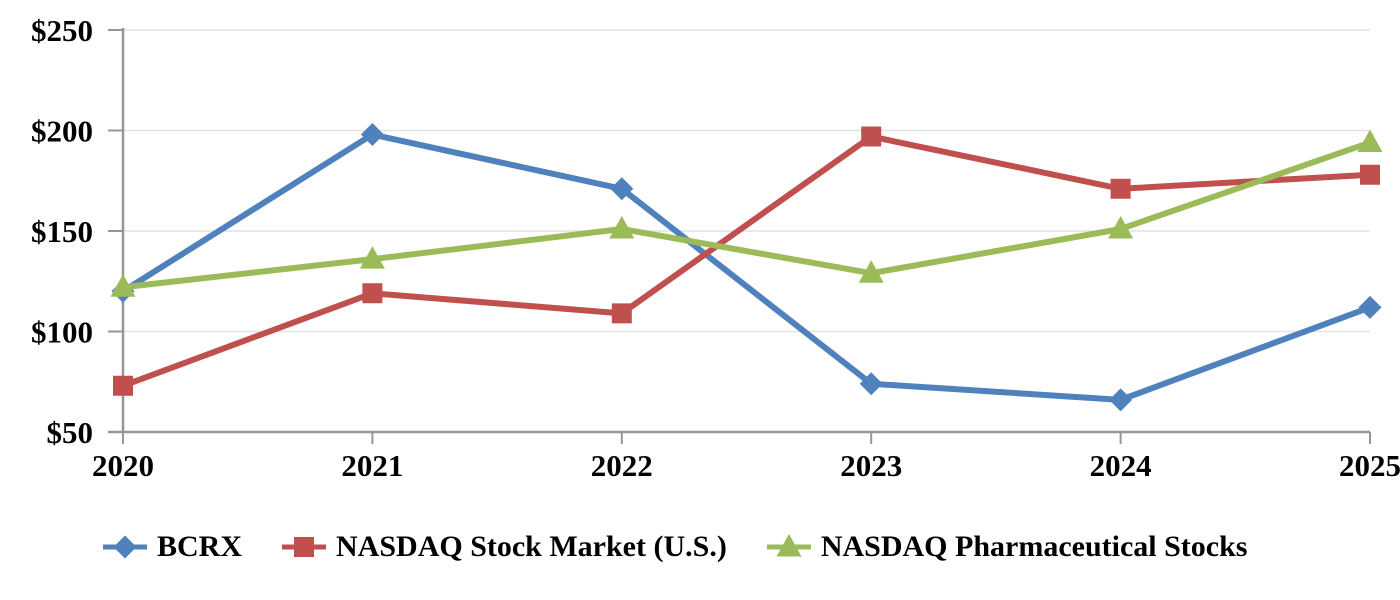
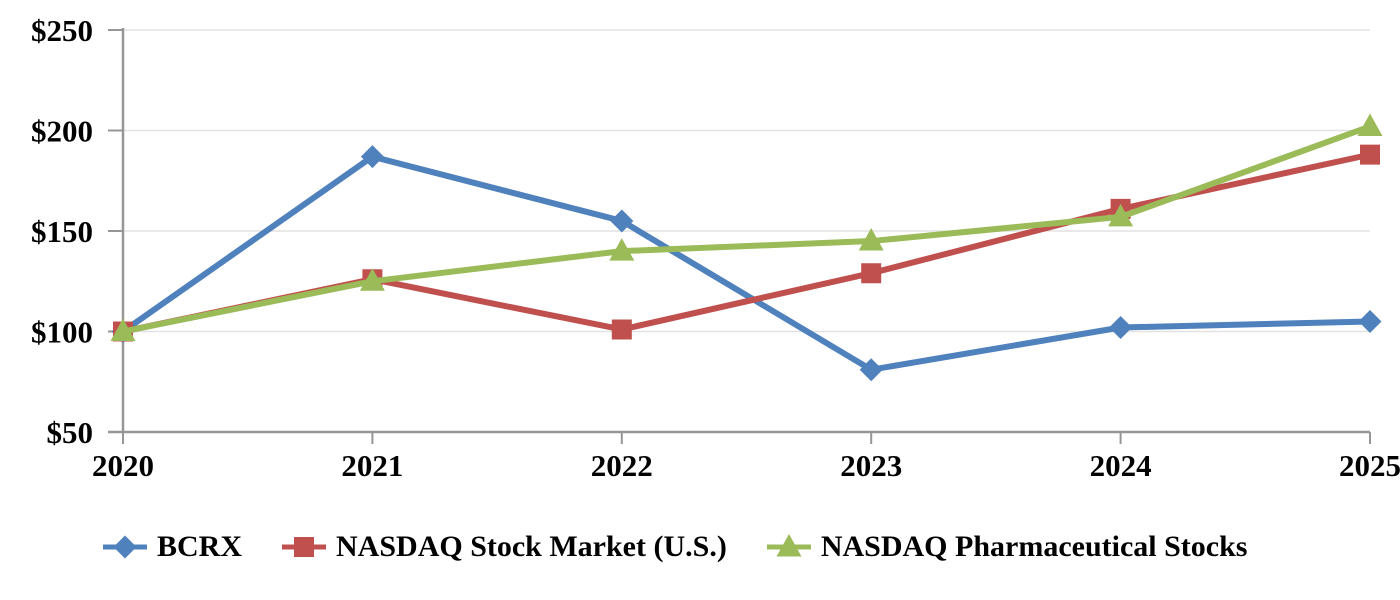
BCRX/2020: $120 -> $100
NASDAQ Stock Market (U.S.)/2020: $73 -> $100
NASDAQ Pharmaceutical Stocks/2020: $122 -> $100
BCRX/2021: $198 -> $187
NASDAQ Stock Market (U.S.)/2021: $119 -> $126
NASDAQ Pharmaceutical Stocks/2021: $136 -> $125
BCRX/2022: $171 -> $155
NASDAQ Stock Market (U.S.)/2022: $109 -> $101
NASDAQ Pharmaceutical Stocks/2022: $151 -> $140
BCRX/2023: $74 -> $81
NASDAQ Stock Market (U.S.)/2023: $197 -> $129
NASDAQ Pharmaceutical Stocks/2023: $129 -> $145
BCRX/2024: $66 -> $102
NASDAQ Stock Market (U.S.)/2024: $171 -> $161
NASDAQ Pharmaceutical Stocks/2024: $151 -> $157
BCRX/2025: $112 -> $105
NASDAQ Stock Market (U.S.)/2025: $178 -> $188
NASDAQ Pharmaceutical Stocks/2025: $194 -> $202
